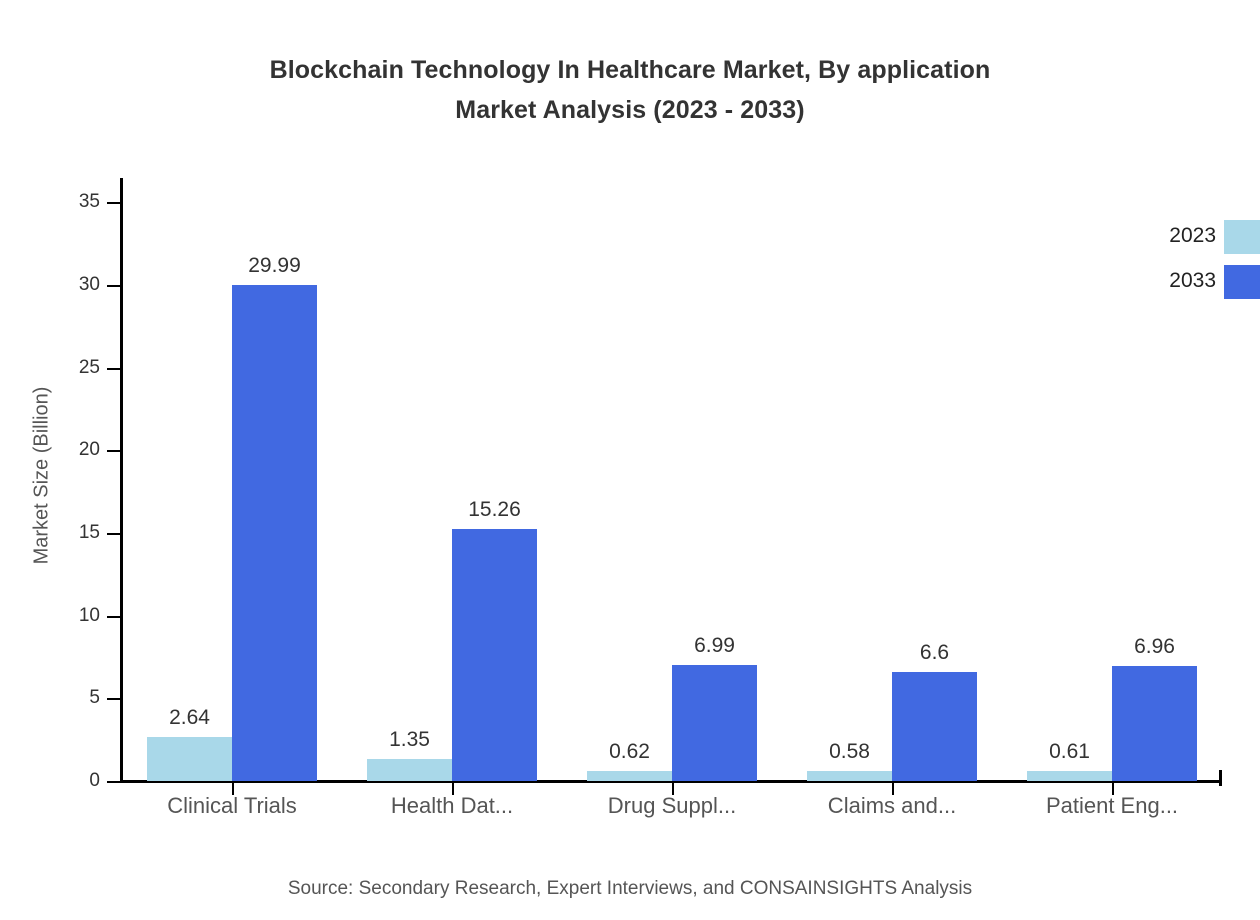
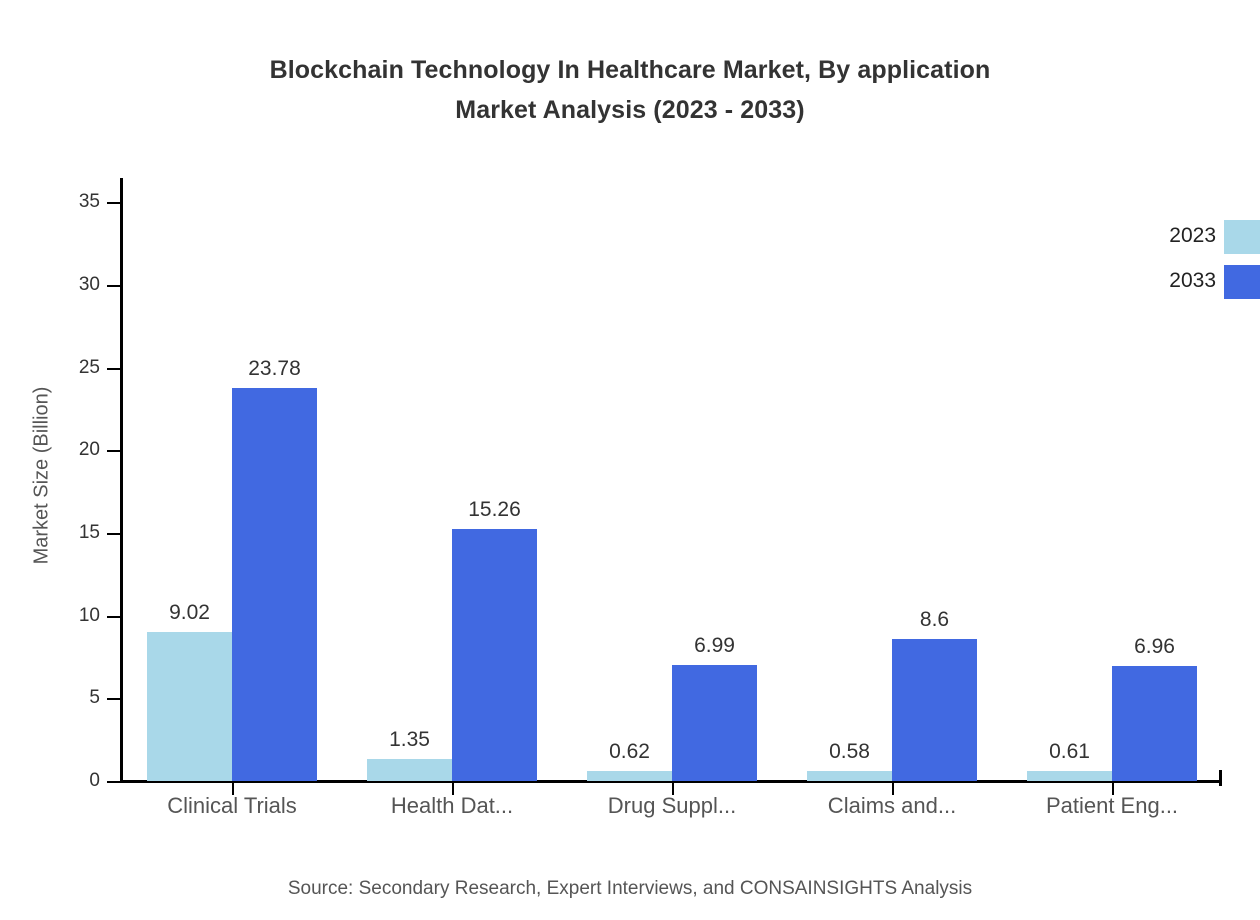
2023/Clinical Trials: 2.64 -> 9.02
2033/Clinical Trials: 29.99 -> 23.78
2033/Claims and...: 6.6 -> 8.6
